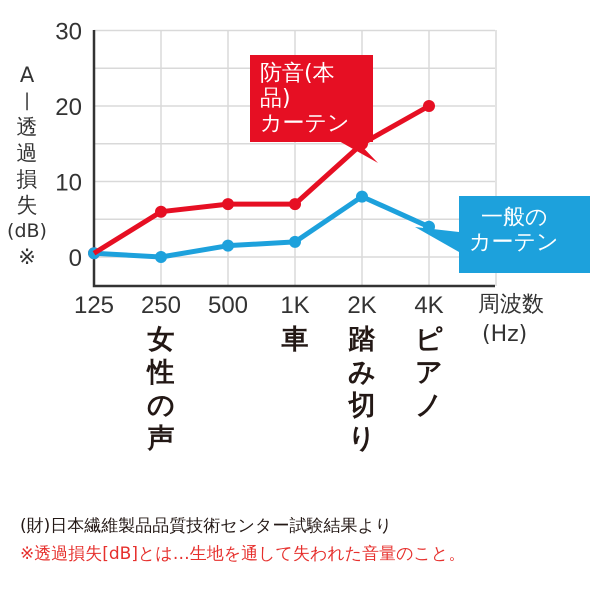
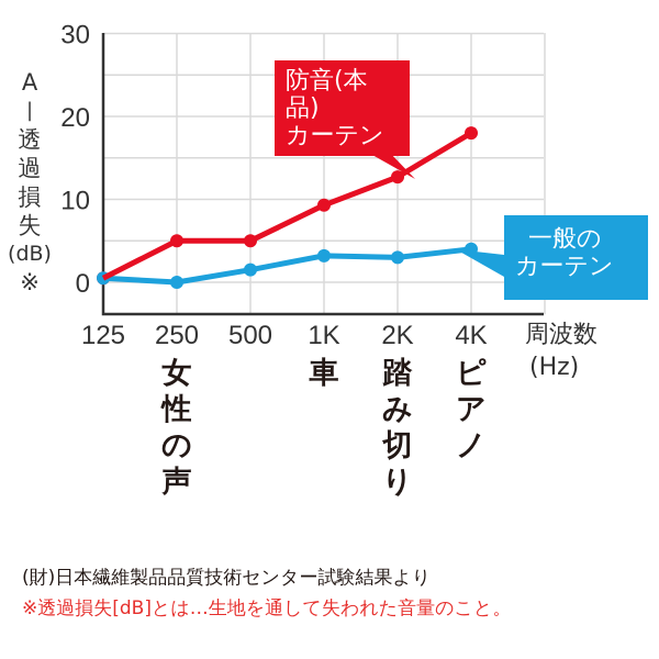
防音(本品)カーテン/250: 6 -> 5
防音(本品)カーテン/500: 7 -> 5
防音(本品)カーテン/1K: 7 -> 9
一般のカーテン/1K: 2 -> 3
防音(本品)カーテン/2K: 15 -> 13
一般のカーテン/2K: 8 -> 3
防音(本品)カーテン/4K: 20 -> 18
